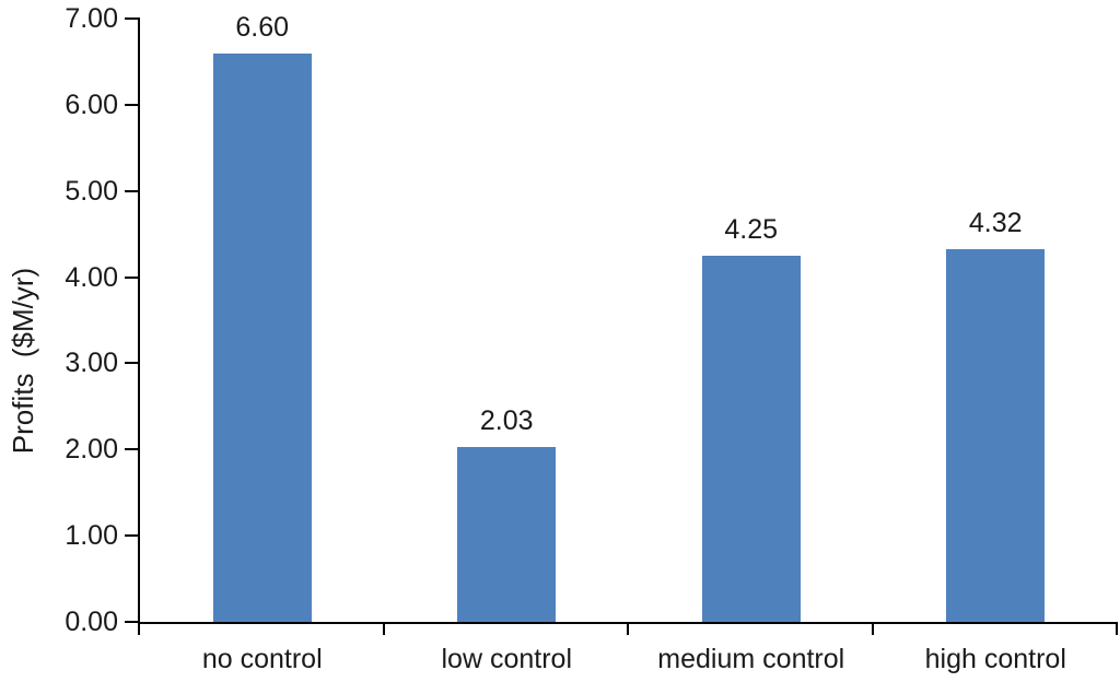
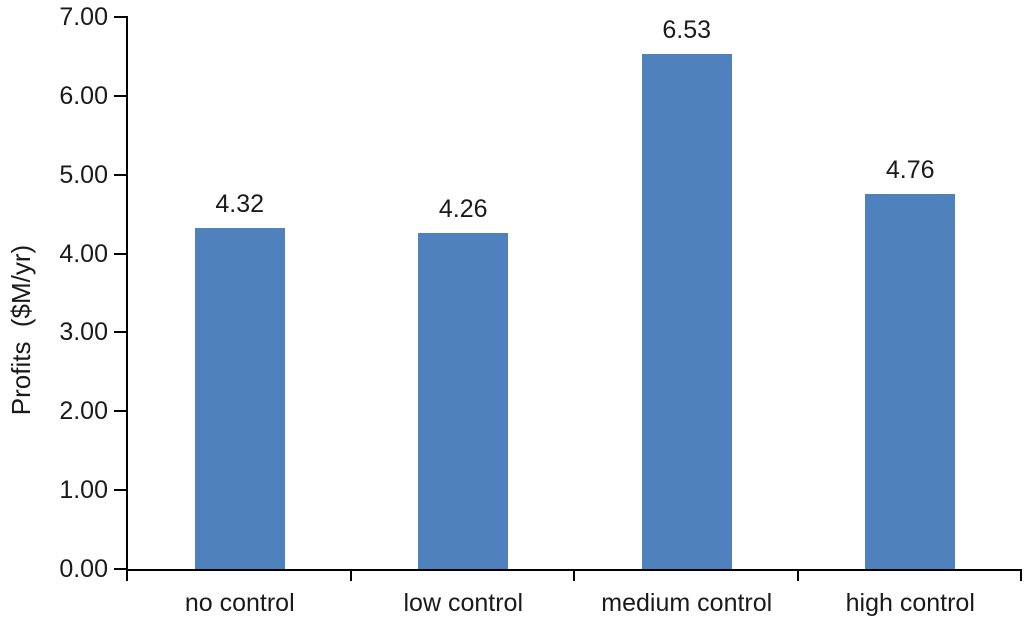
no control: 6.60 -> 4.32
low control: 2.03 -> 4.26
medium control: 4.25 -> 6.53
high control: 4.32 -> 4.76
